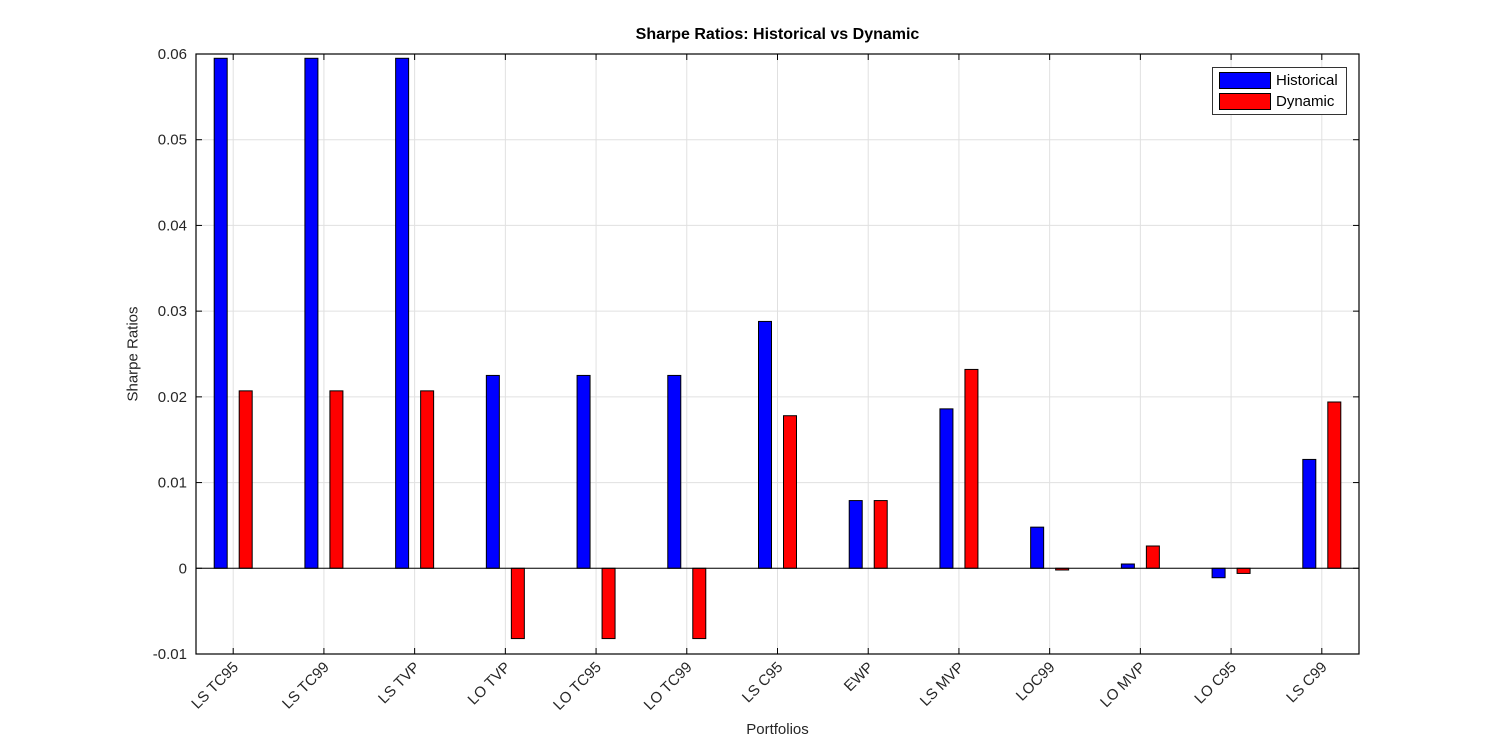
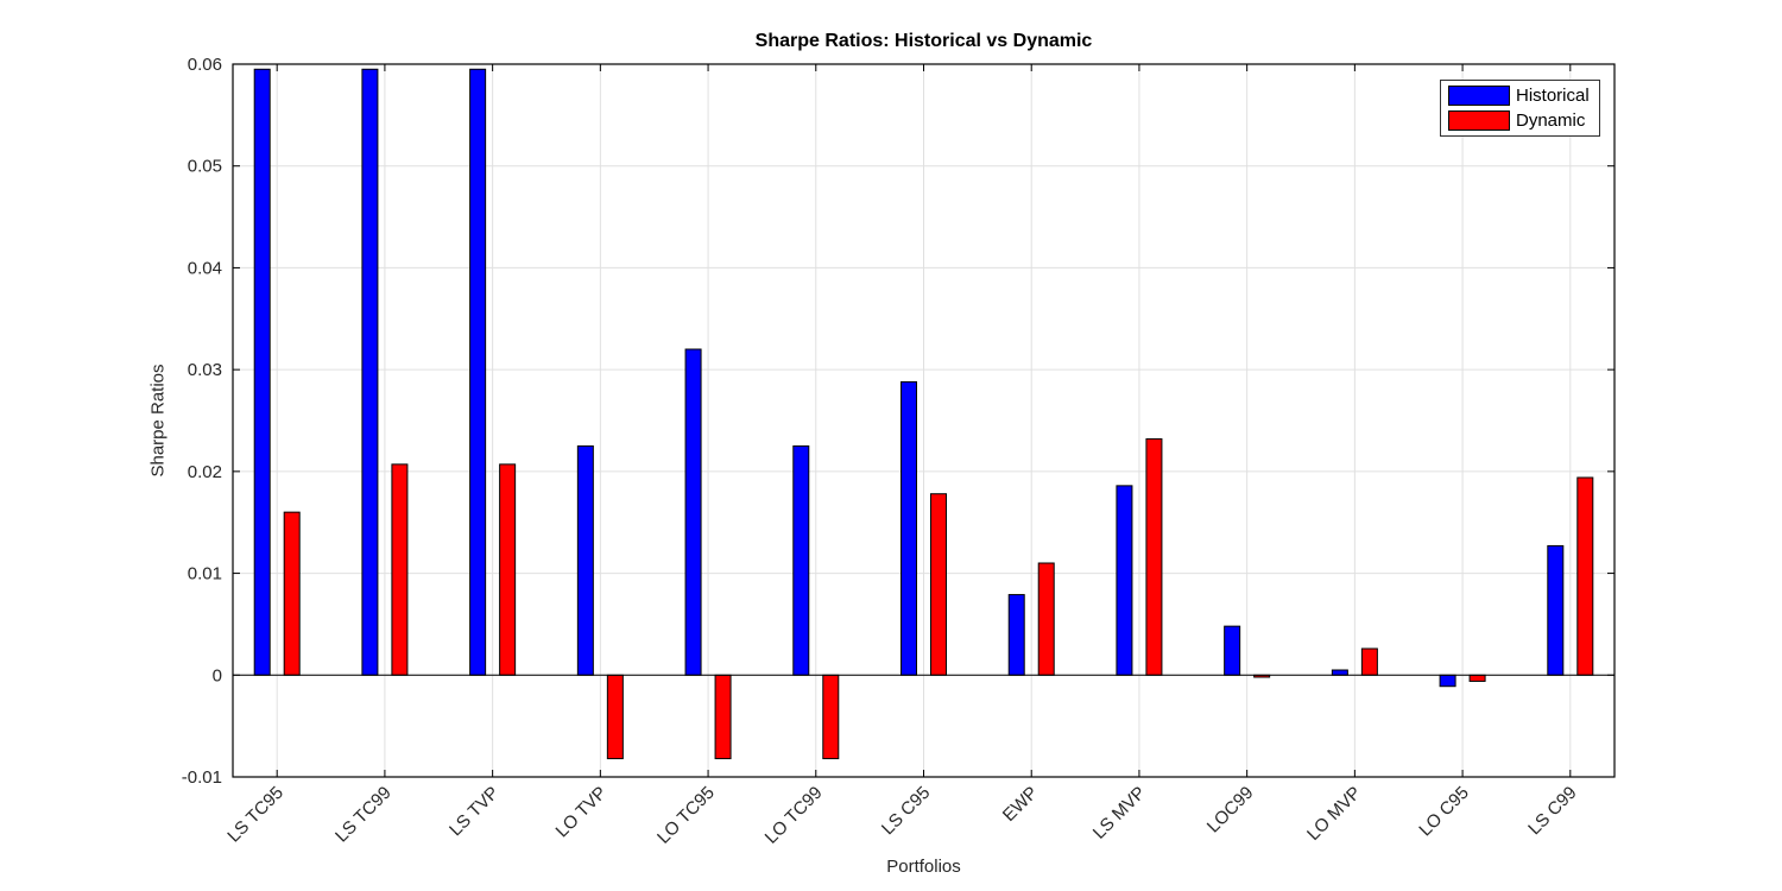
Dynamic/LS TC95: 0.021 -> 0.016
Historical/LO TC95: 0.022 -> 0.032
Dynamic/EWP: 0.008 -> 0.011
